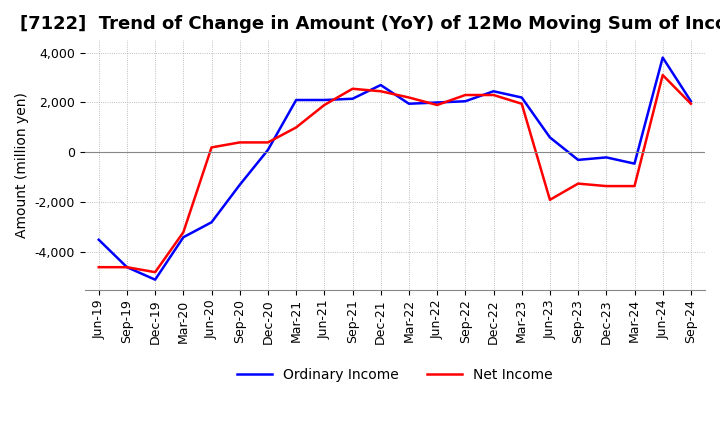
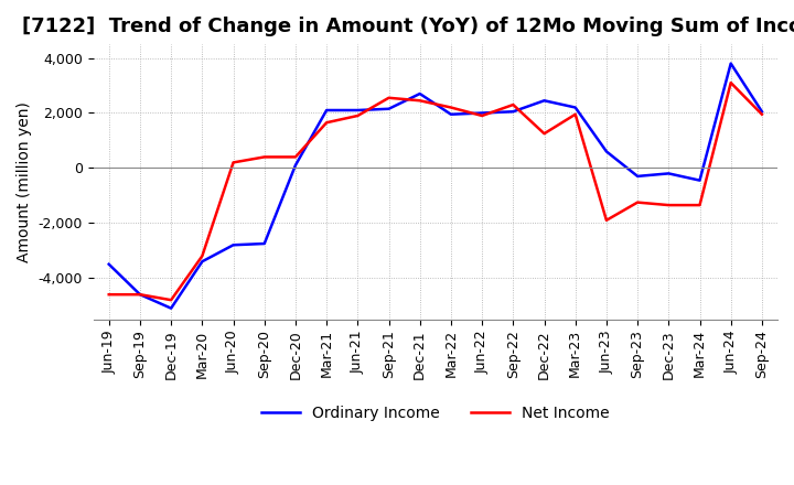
Ordinary Income/Sep-20: -1,300 -> -2,750
Net Income/Mar-21: 1,000 -> 1,650
Net Income/Dec-22: 2,300 -> 1,250
